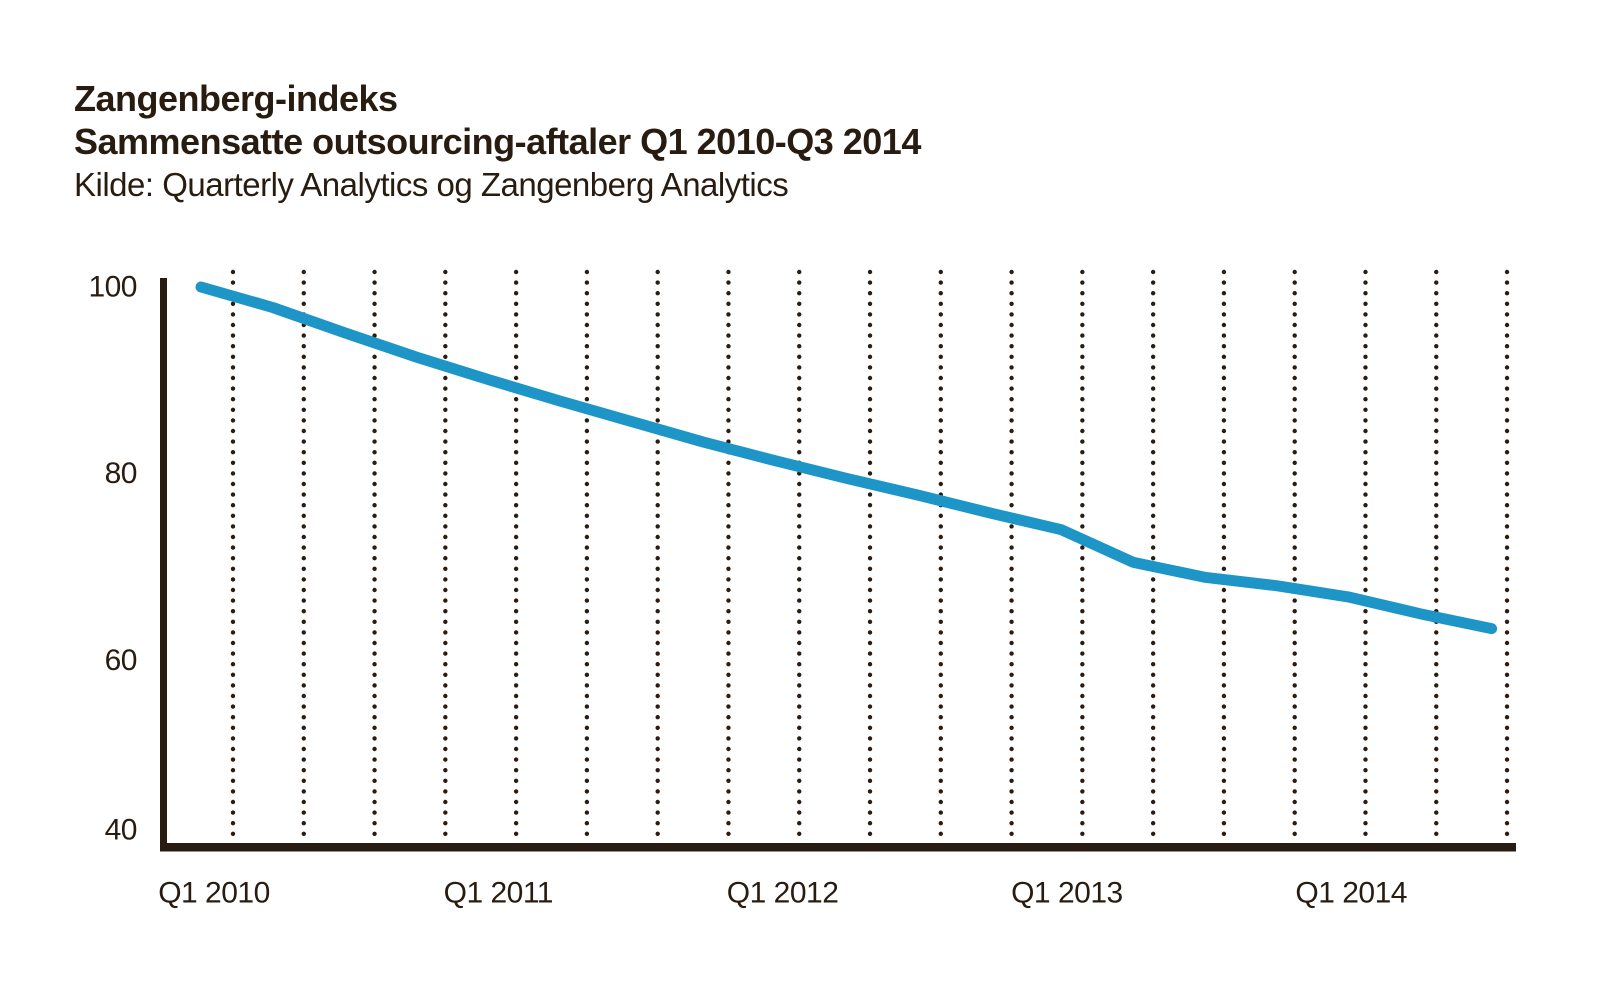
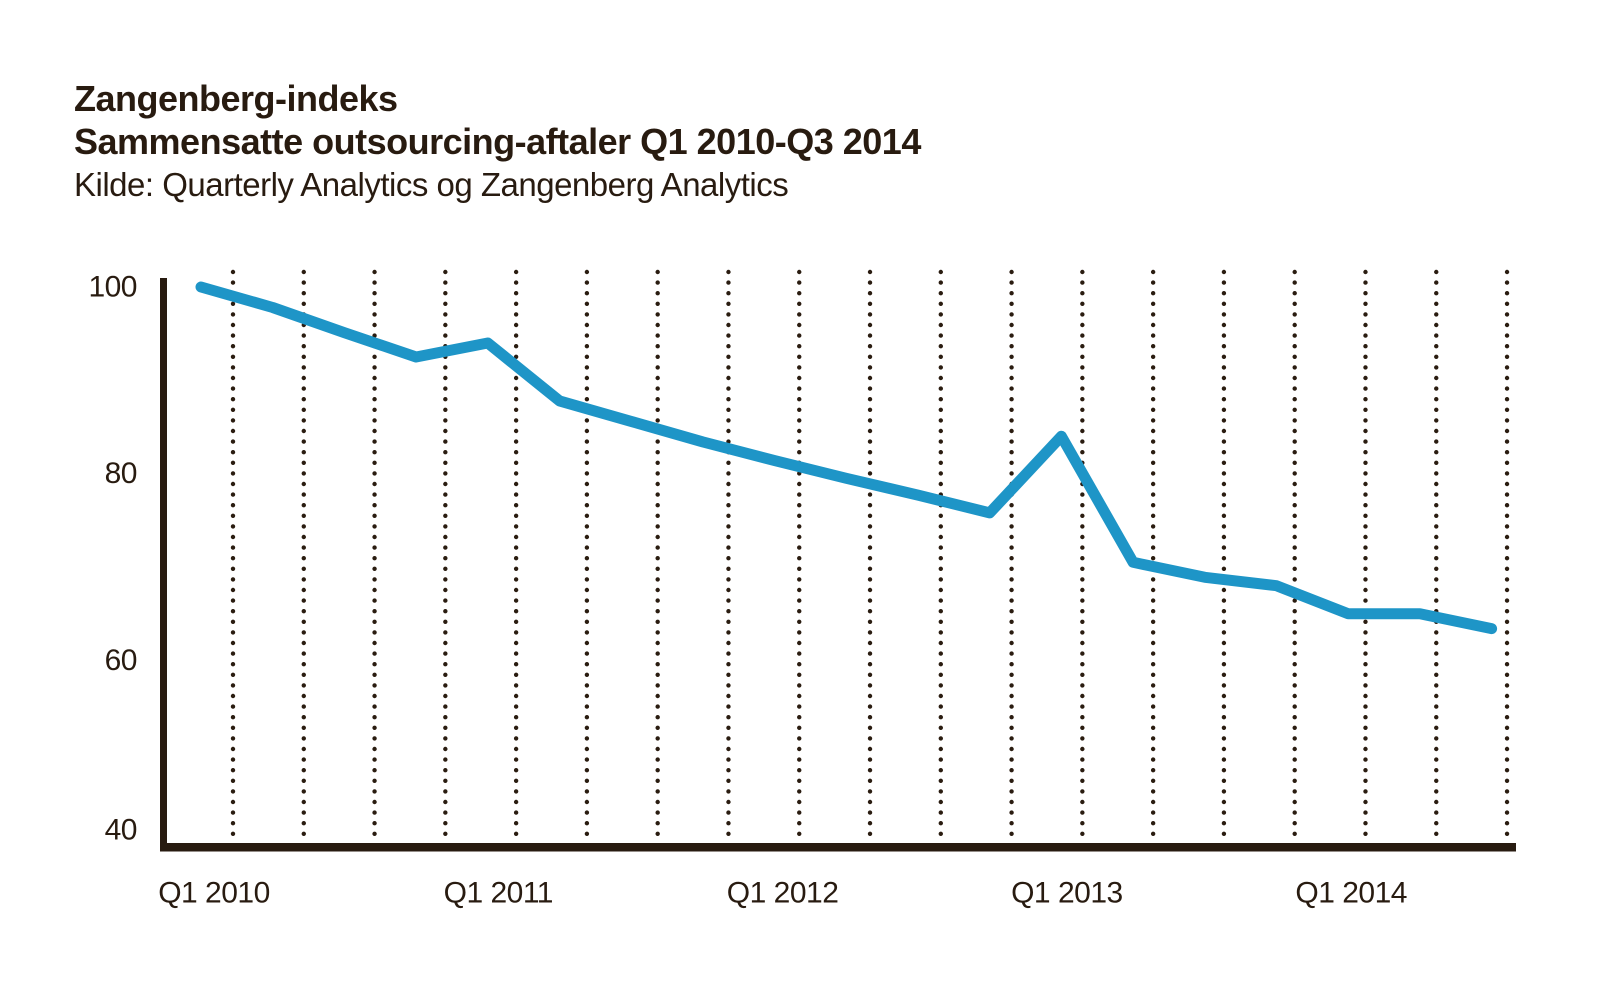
Q1 2011: 90 -> 94
Q1 2013: 74 -> 84
Q1 2014: 67 -> 65
